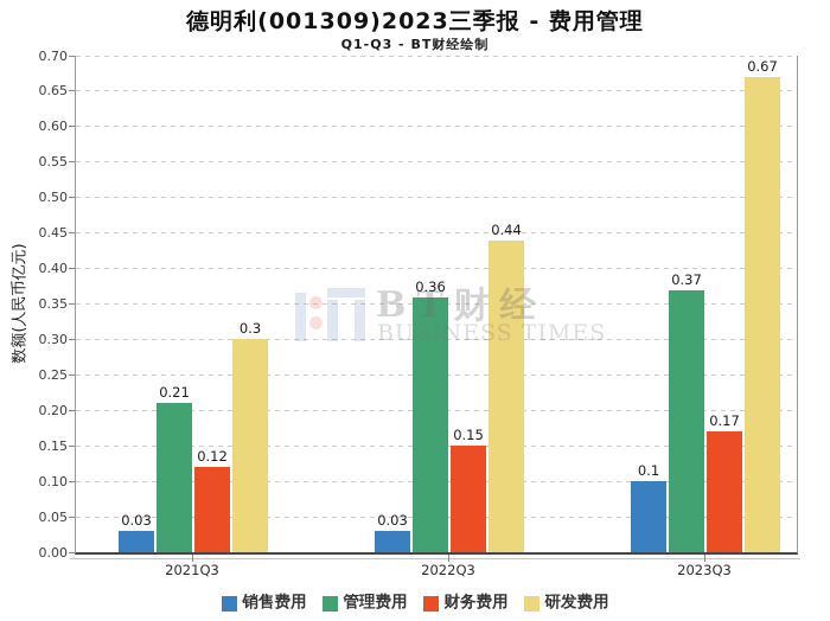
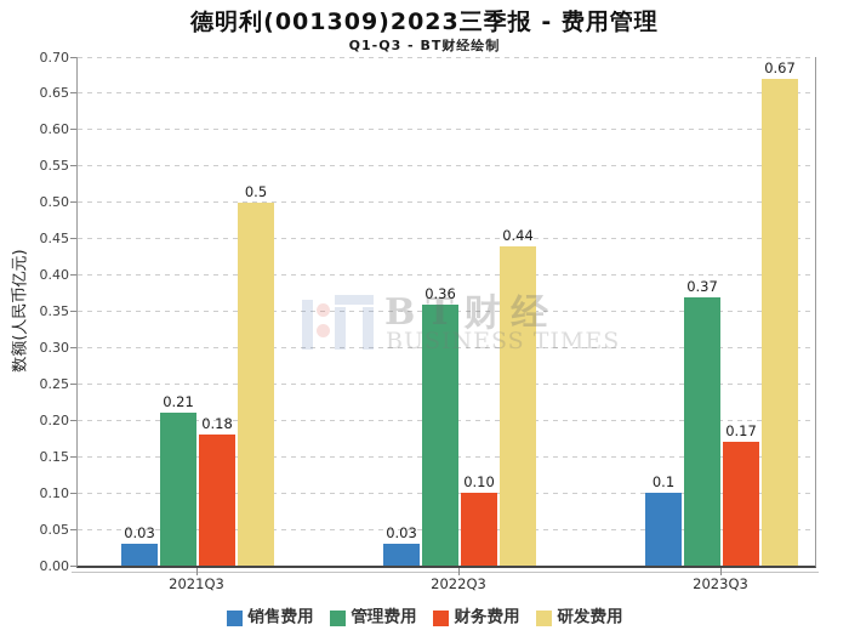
财务费用/2021Q3: 0.12 -> 0.18
研发费用/2021Q3: 0.3 -> 0.5
财务费用/2022Q3: 0.15 -> 0.10
